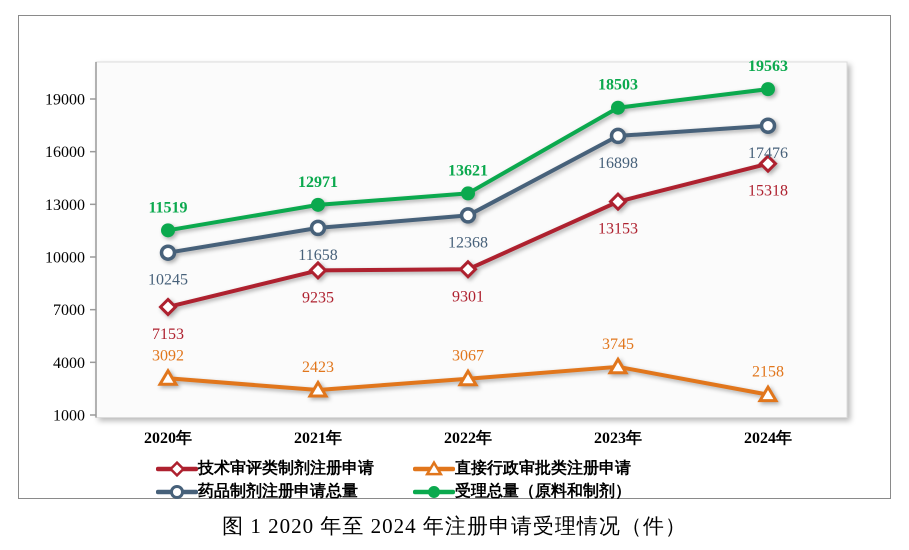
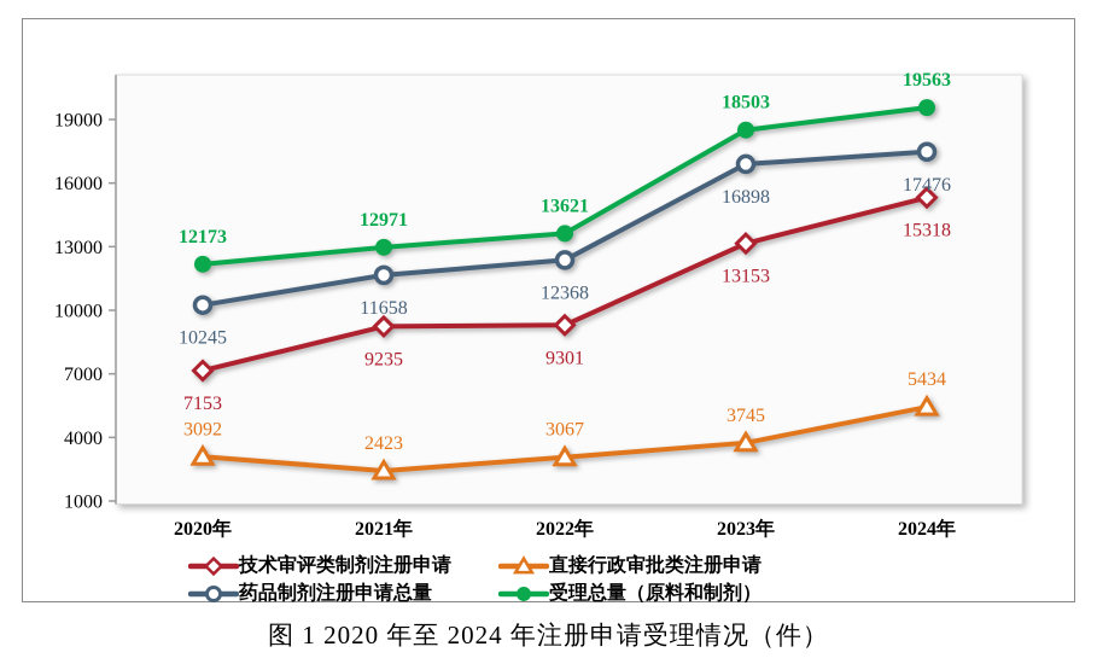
受理总量（原料和制剂）/2020年: 11519 -> 12173
直接行政审批类注册申请/2024年: 2158 -> 5434
